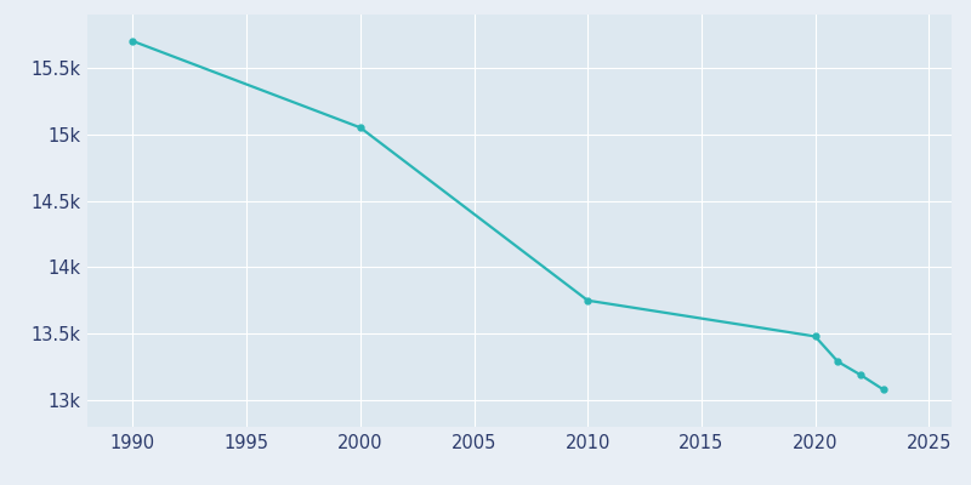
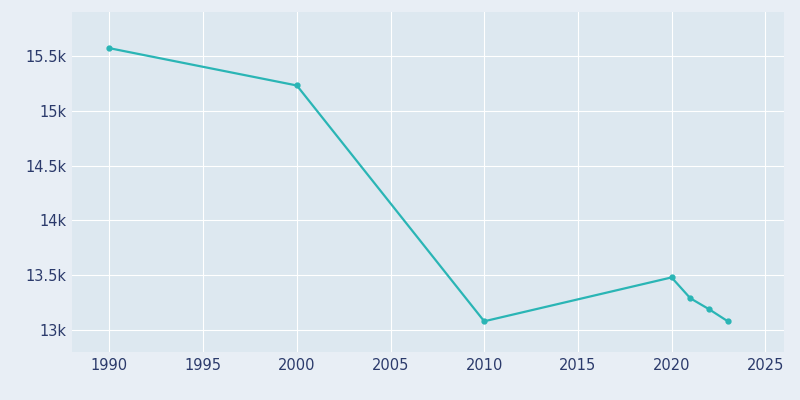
1990: 15.70k -> 15.57k
2000: 15.05k -> 15.23k
2010: 13.75k -> 13.08k
